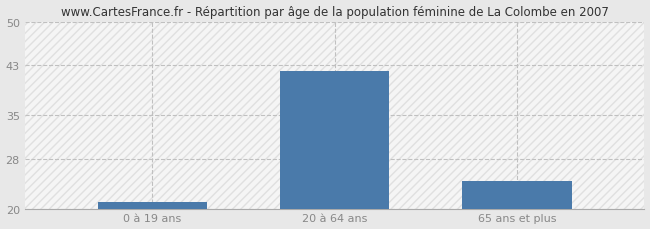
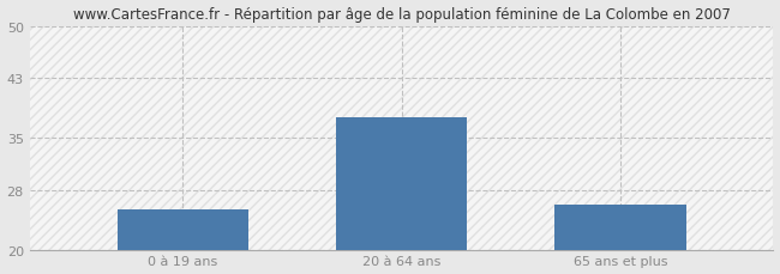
0 à 19 ans: 21.0 -> 25.4
20 à 64 ans: 42.0 -> 37.8
65 ans et plus: 24.5 -> 26.0
